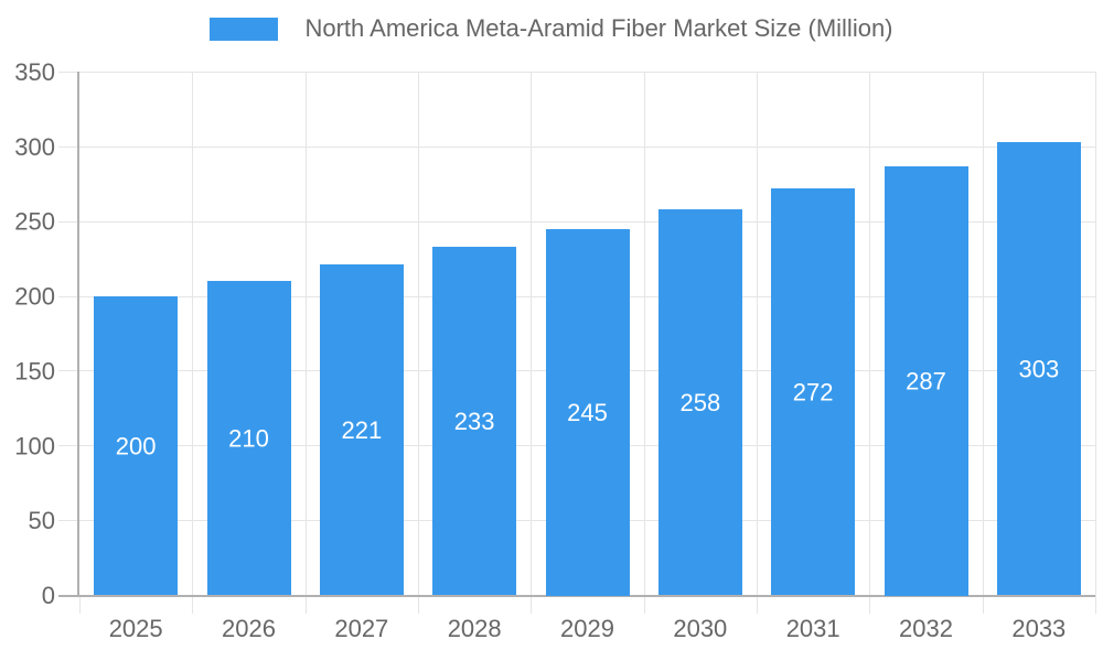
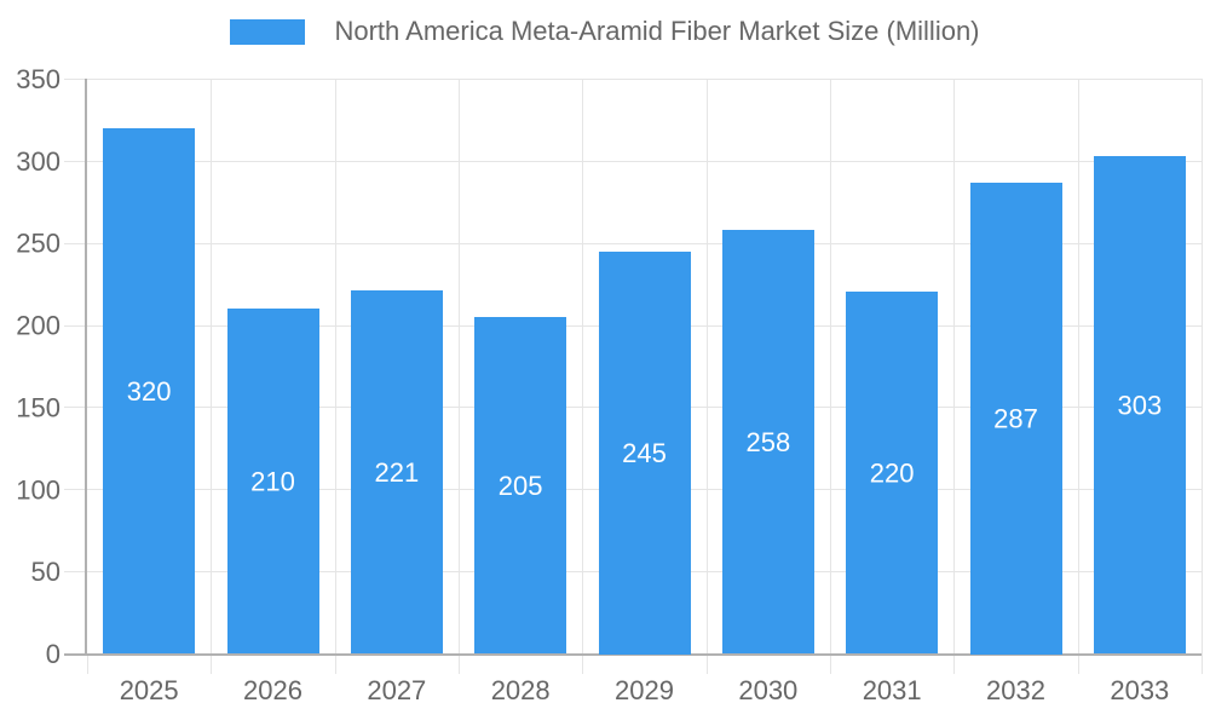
2025: 200 -> 320
2028: 233 -> 205
2031: 272 -> 220
